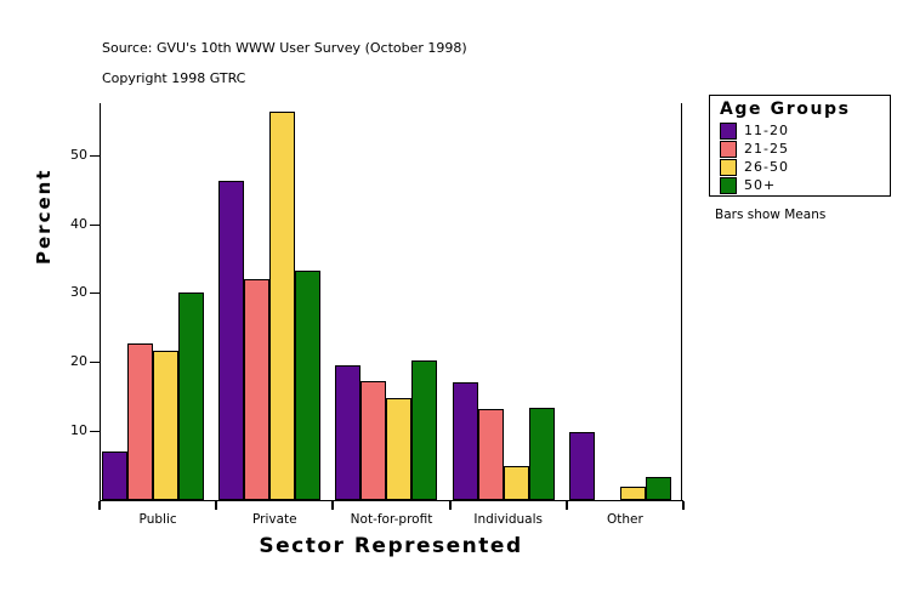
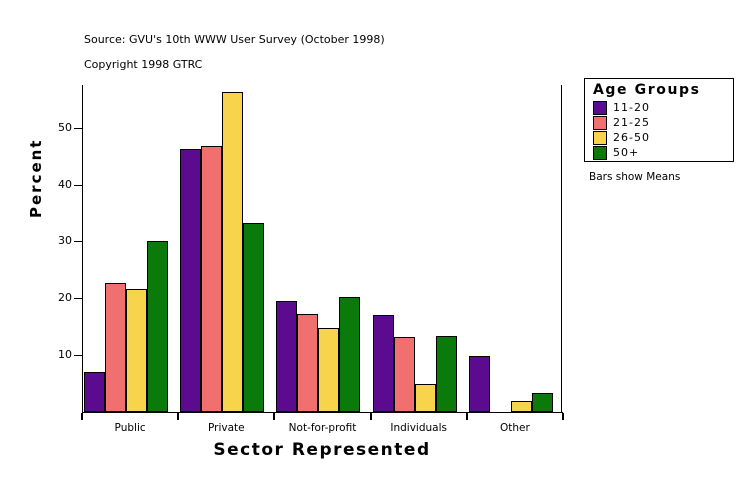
21-25/Private: 32 -> 47
